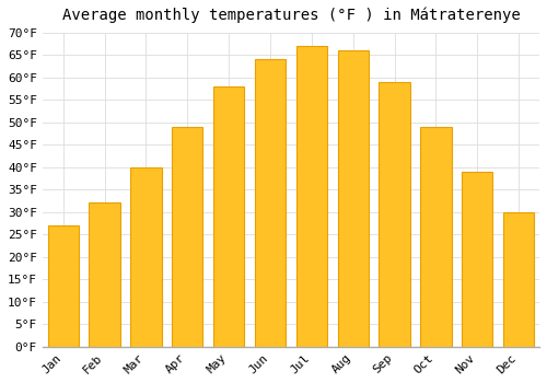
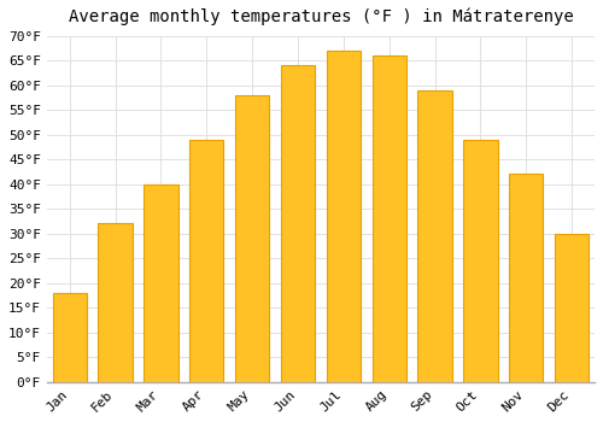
Jan: 27°F -> 18°F
Nov: 39°F -> 42°F
